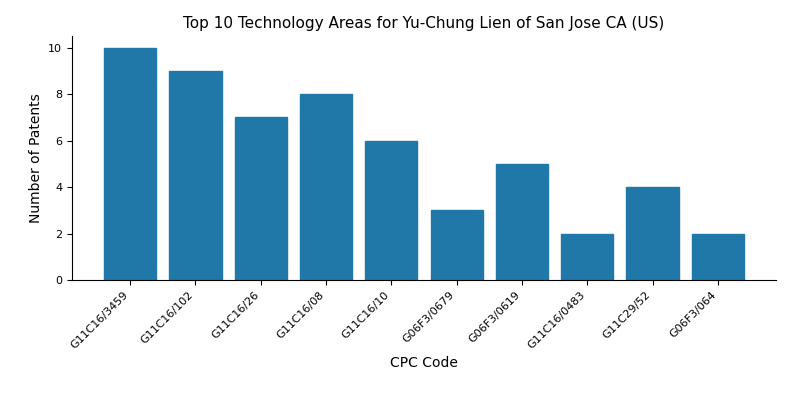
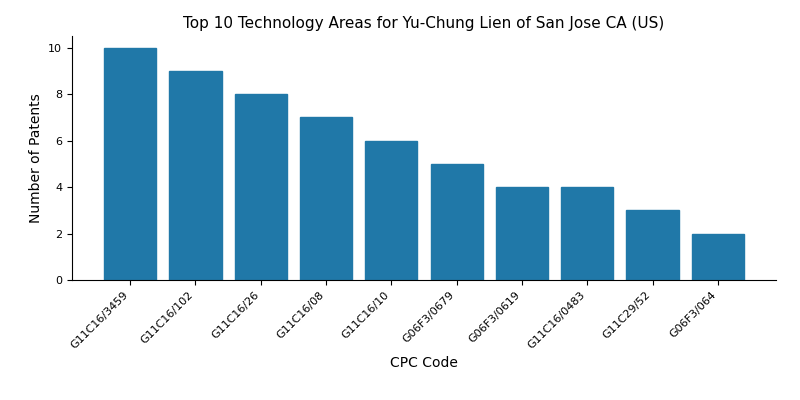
G11C16/26: 7 -> 8
G11C16/08: 8 -> 7
G06F3/0679: 3 -> 5
G06F3/0619: 5 -> 4
G11C16/0483: 2 -> 4
G11C29/52: 4 -> 3
